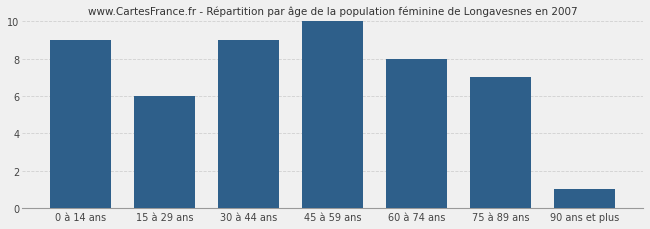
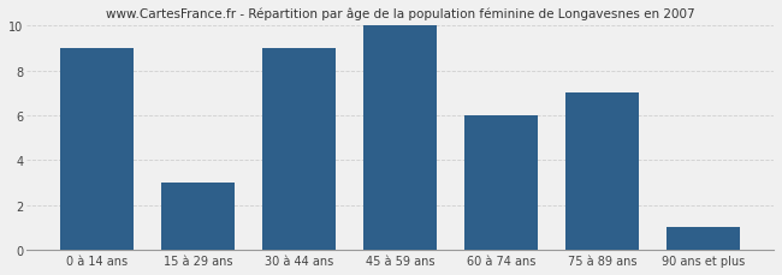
15 à 29 ans: 6 -> 3
60 à 74 ans: 8 -> 6
